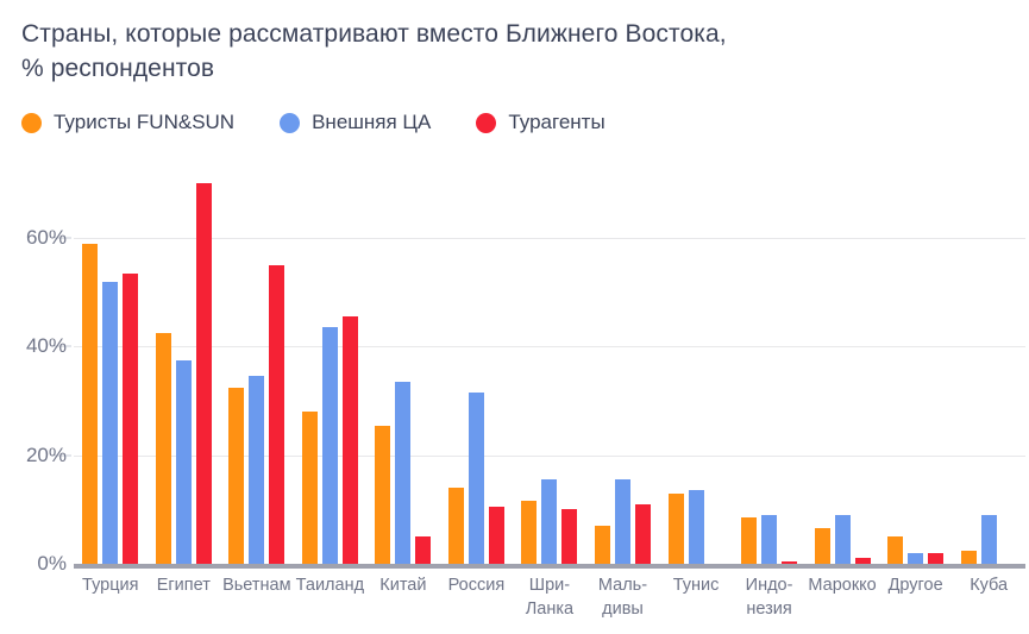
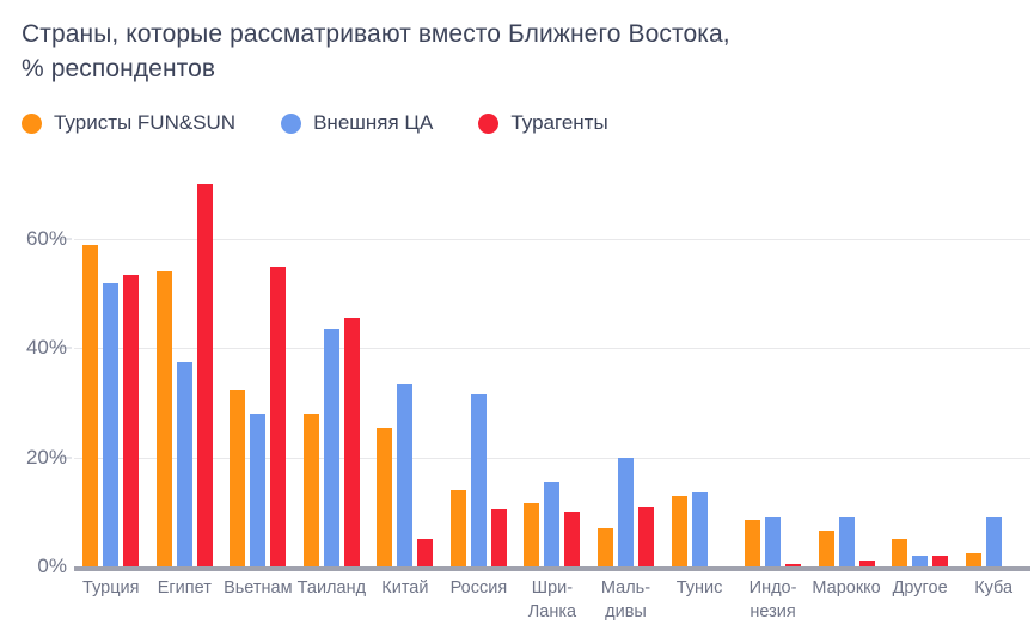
Туристы FUN&SUN/Египет: 42% -> 54%
Внешняя ЦА/Вьетнам: 34% -> 28%
Внешняя ЦА/Маль- дивы: 16% -> 20%
